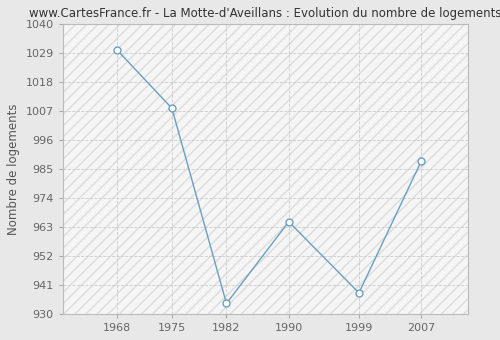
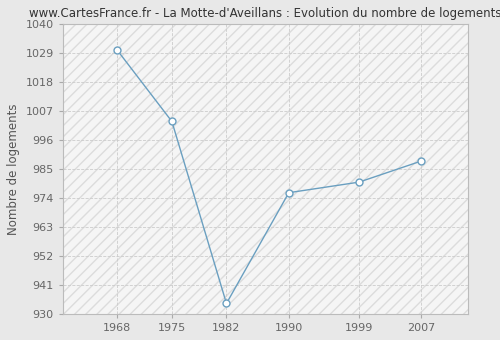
1975: 1008 -> 1003
1990: 965 -> 976
1999: 938 -> 980
